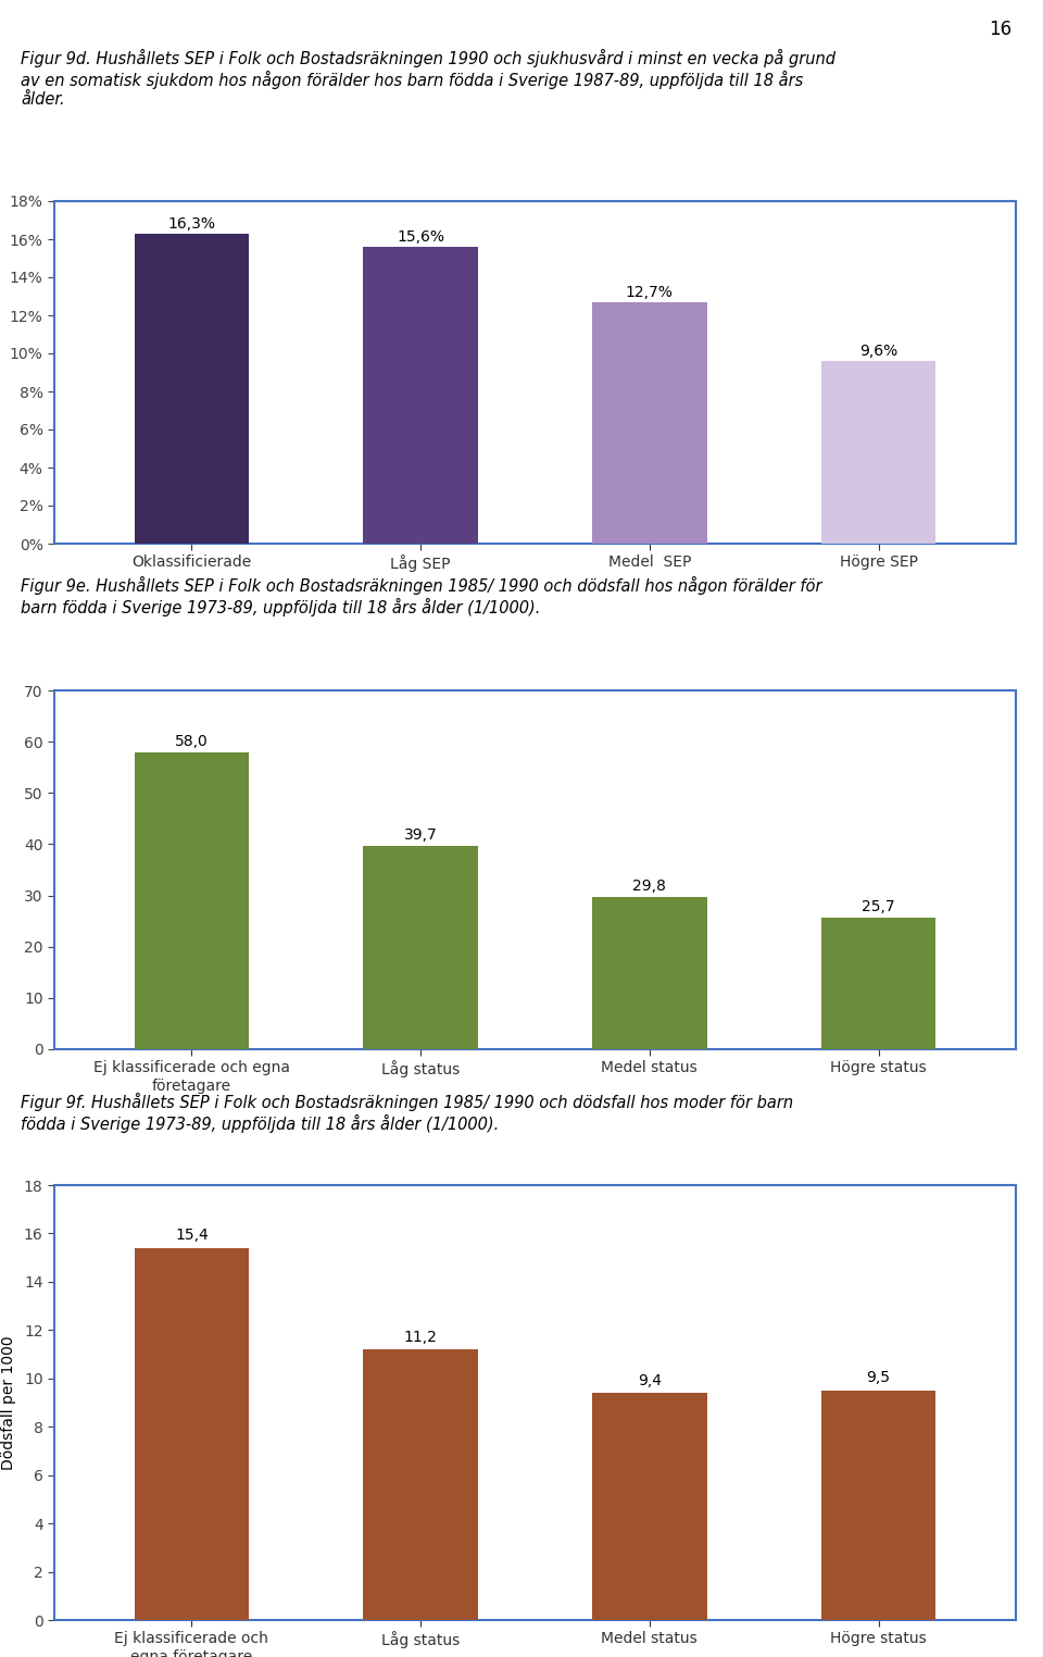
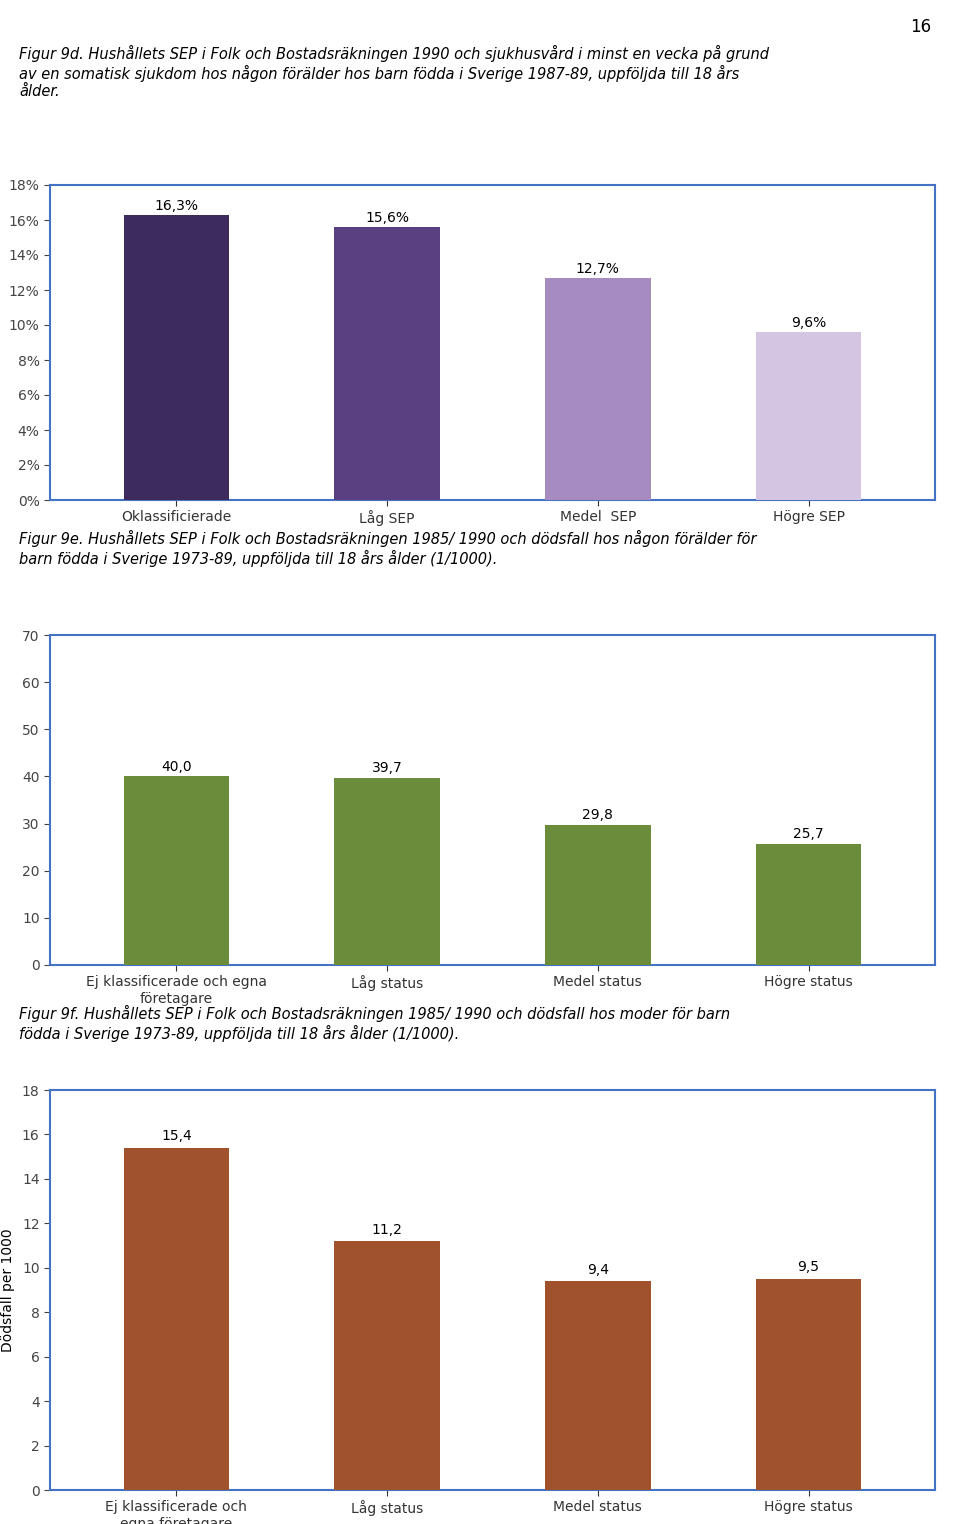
Ej klassificerade och egna företagare: 58,0 -> 40,0
